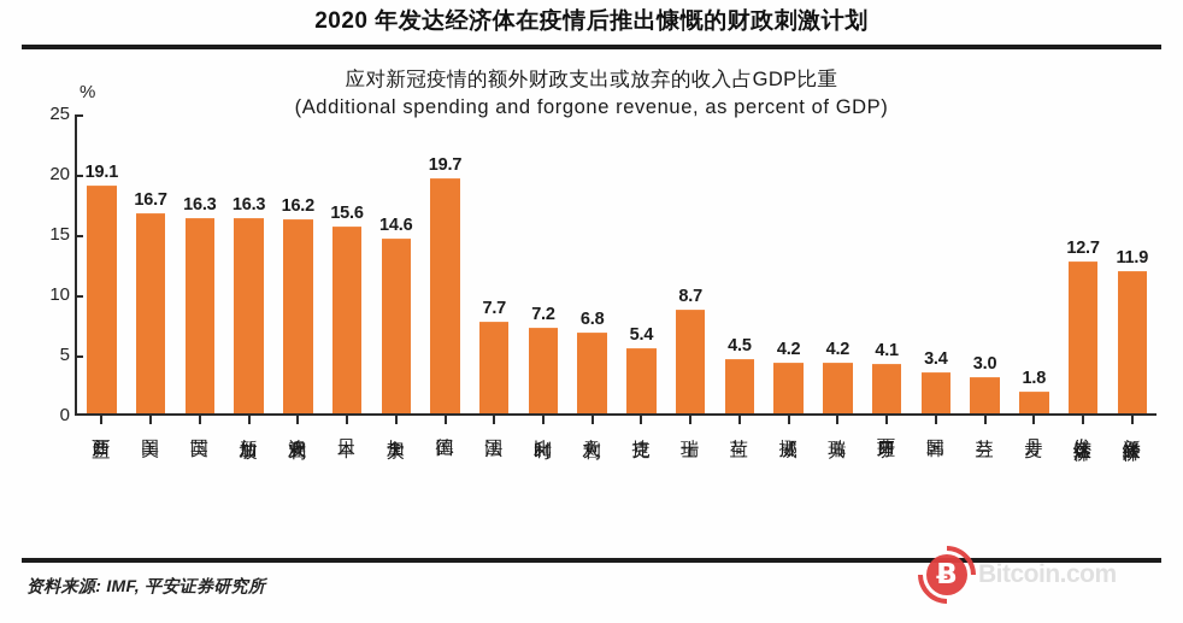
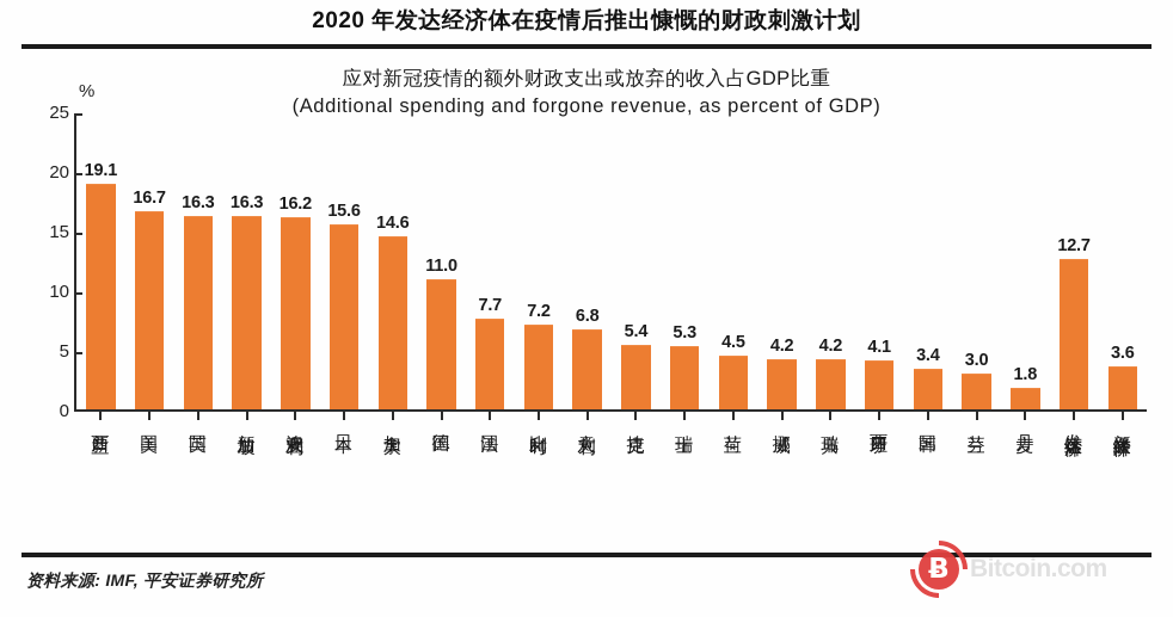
德国: 19.7 -> 11.0
瑞士: 8.7 -> 5.3
新兴经济体: 11.9 -> 3.6
